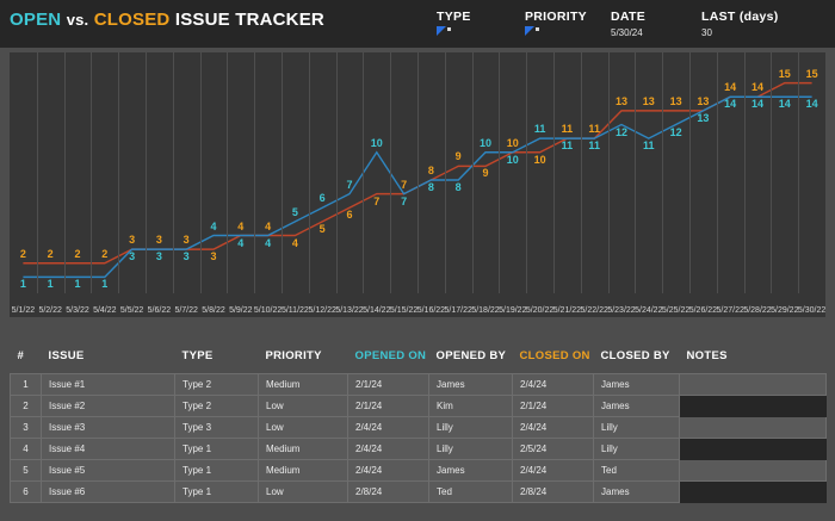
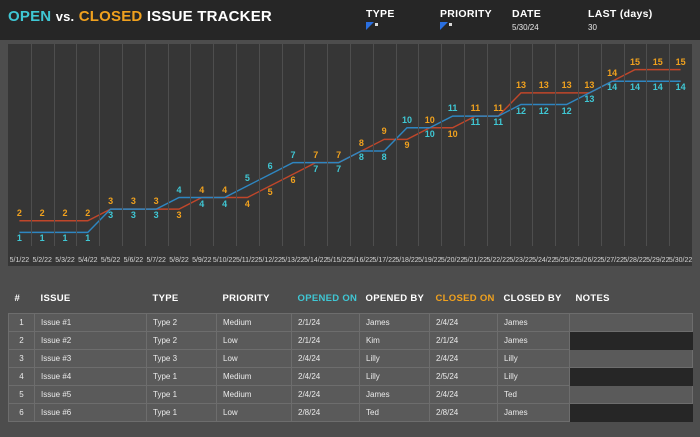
OPEN/5/14/22: 10 -> 7
OPEN/5/24/22: 11 -> 12
CLOSED/5/28/22: 14 -> 15
